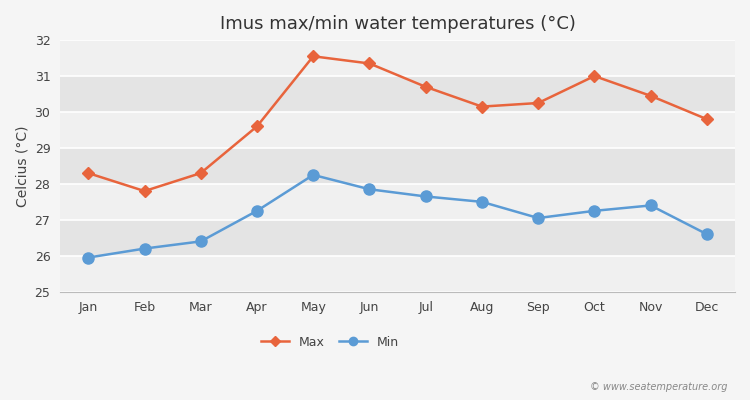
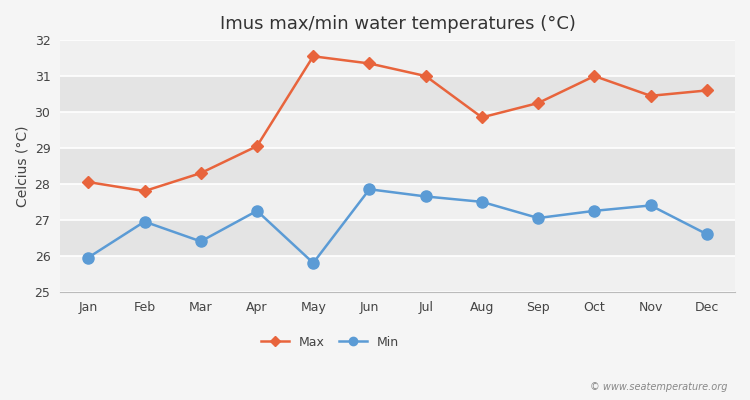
Max/Jan: 28.30 -> 28.05
Min/Feb: 26.20 -> 26.95
Max/Apr: 29.60 -> 29.05
Min/May: 28.25 -> 25.80
Max/Jul: 30.70 -> 31.00
Max/Aug: 30.15 -> 29.85
Max/Dec: 29.80 -> 30.60
